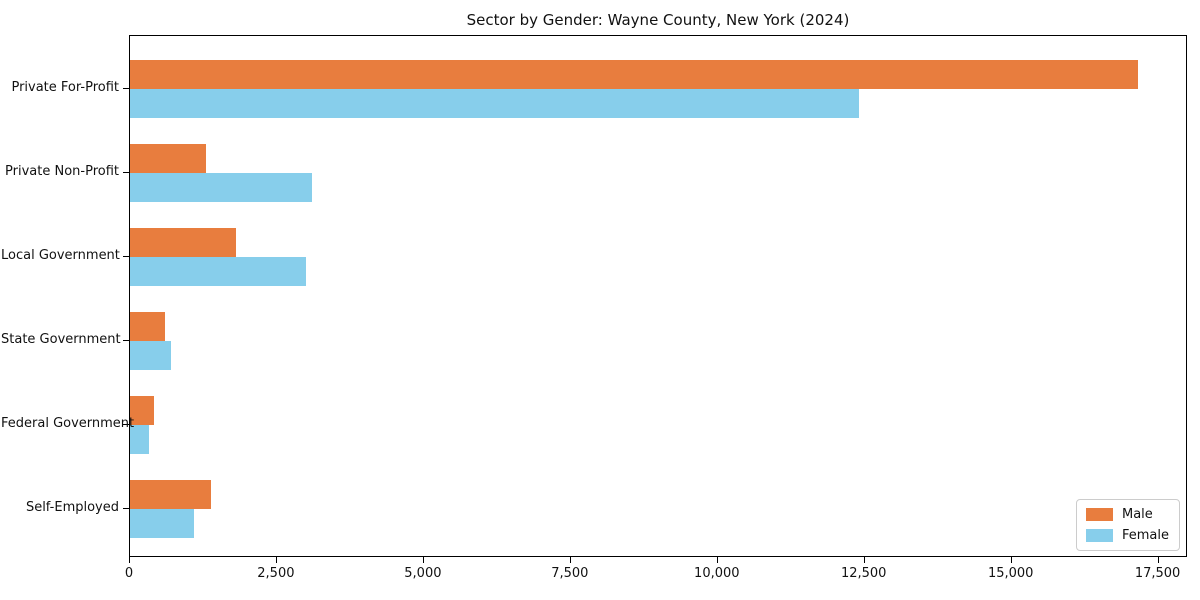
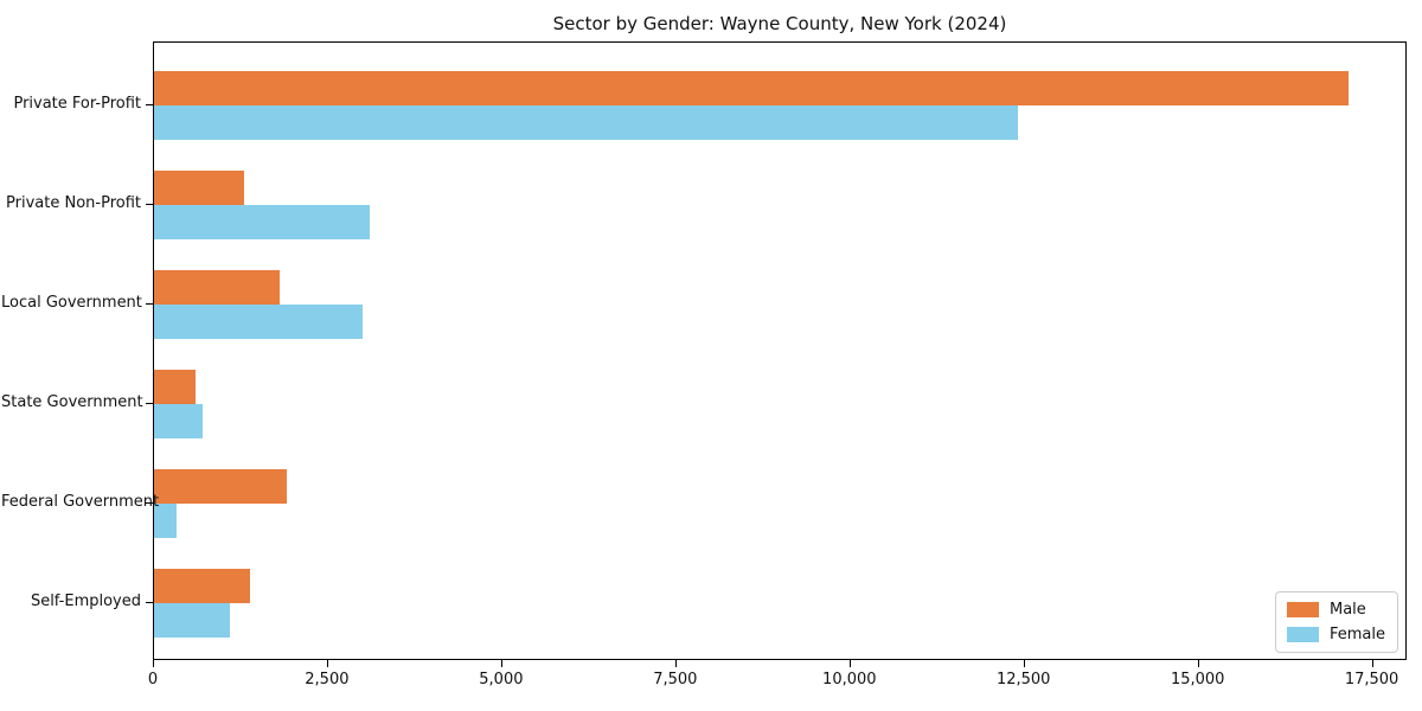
Male/Federal Government: 400 -> 1900
